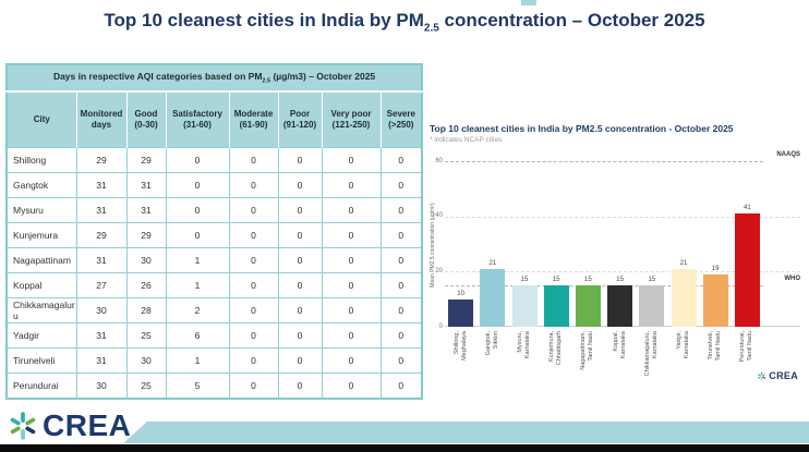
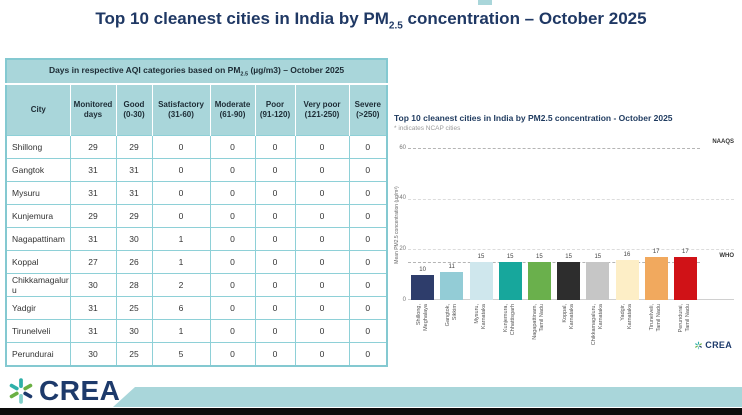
Gangtok, Sikkim: 21 -> 11
Yadgir, Karnataka: 21 -> 16
Tirunelveli, Tamil Nadu: 19 -> 17
Perundurai, Tamil Nadu: 41 -> 17
